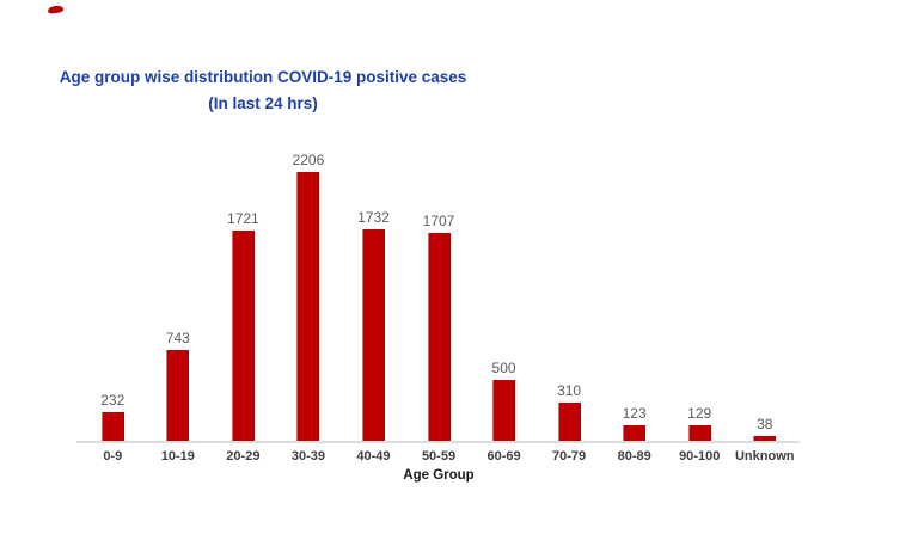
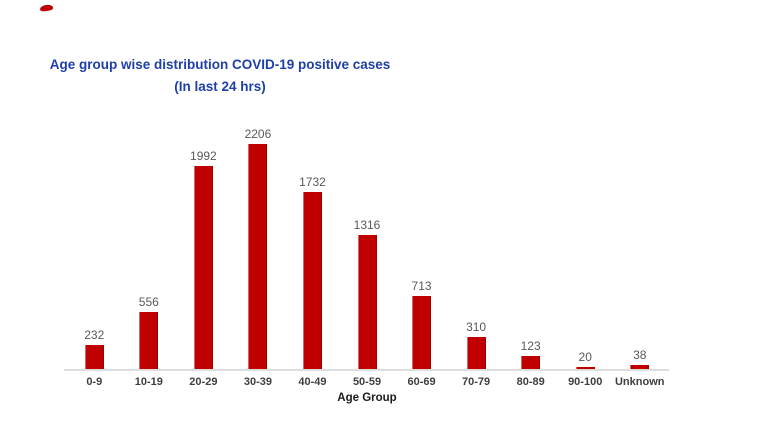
10-19: 743 -> 556
20-29: 1721 -> 1992
50-59: 1707 -> 1316
60-69: 500 -> 713
90-100: 129 -> 20
